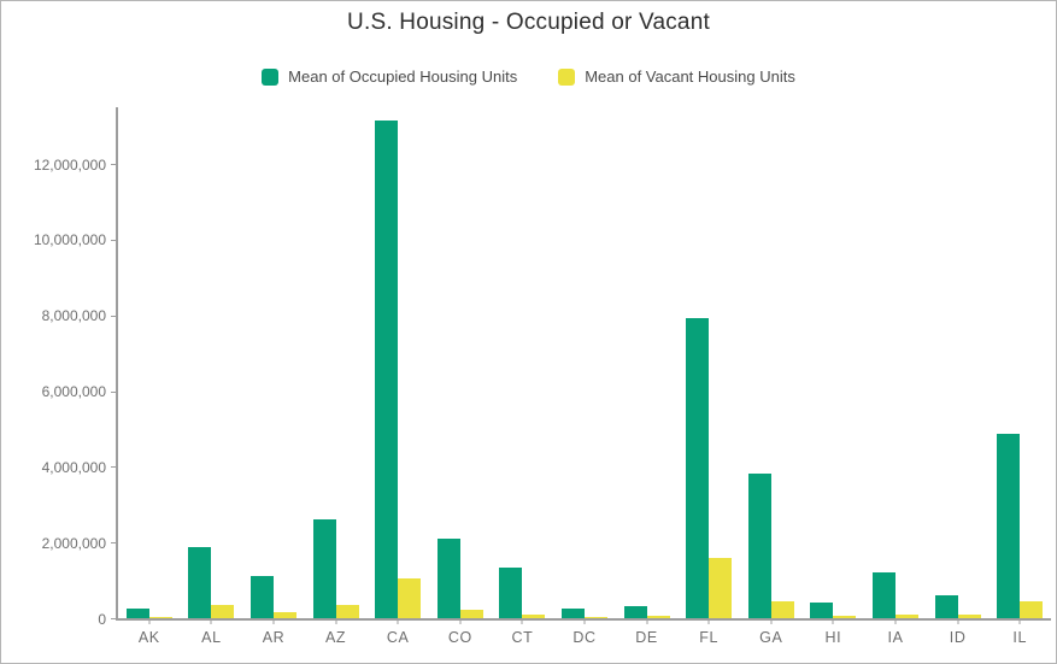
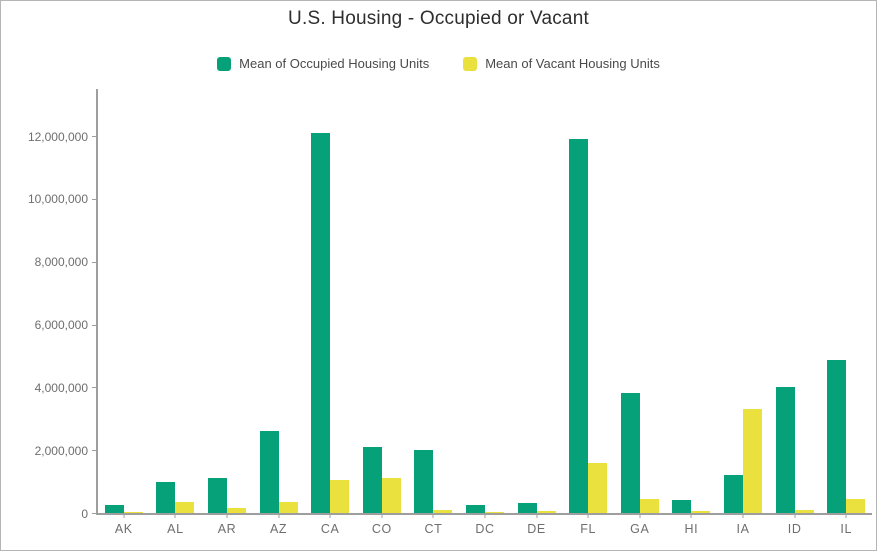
Mean of Occupied Housing Units/AL: 1900000 -> 1000000
Mean of Occupied Housing Units/CA: 13200000 -> 12100000
Mean of Vacant Housing Units/CO: 200000 -> 1100000
Mean of Occupied Housing Units/CT: 1400000 -> 2000000
Mean of Occupied Housing Units/FL: 7900000 -> 11900000
Mean of Vacant Housing Units/IA: 100000 -> 3300000
Mean of Occupied Housing Units/ID: 600000 -> 4000000
